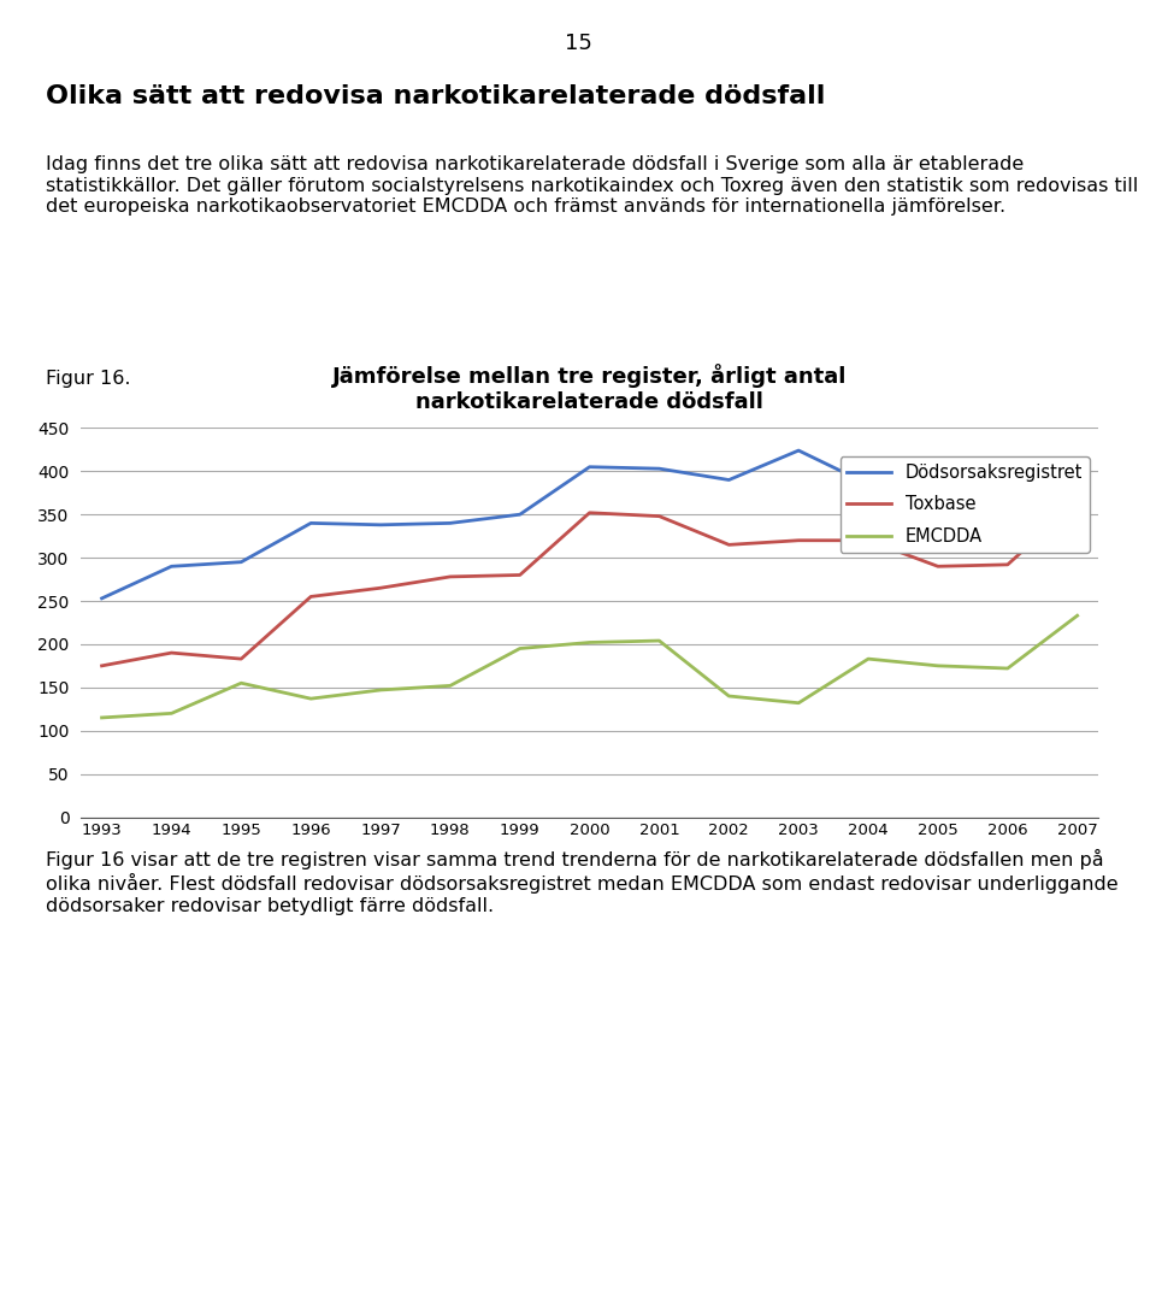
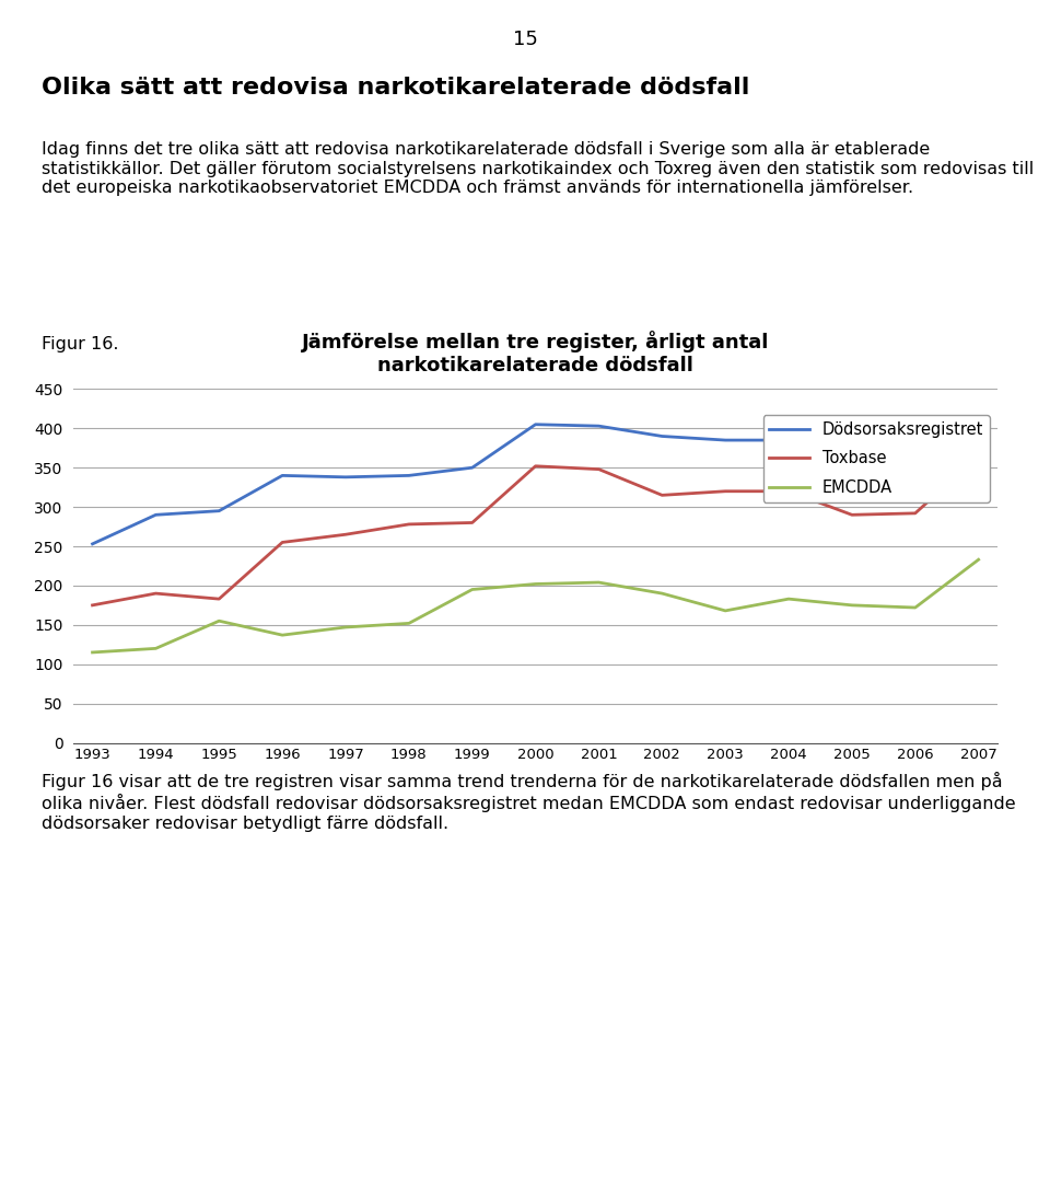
EMCDDA/2002: 140 -> 190
Dödsorsaksregistret/2003: 424 -> 385
EMCDDA/2003: 132 -> 168
